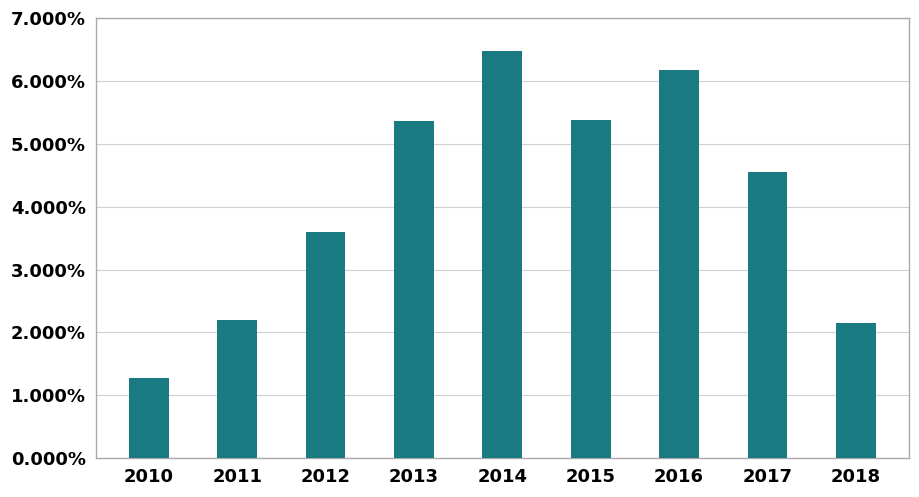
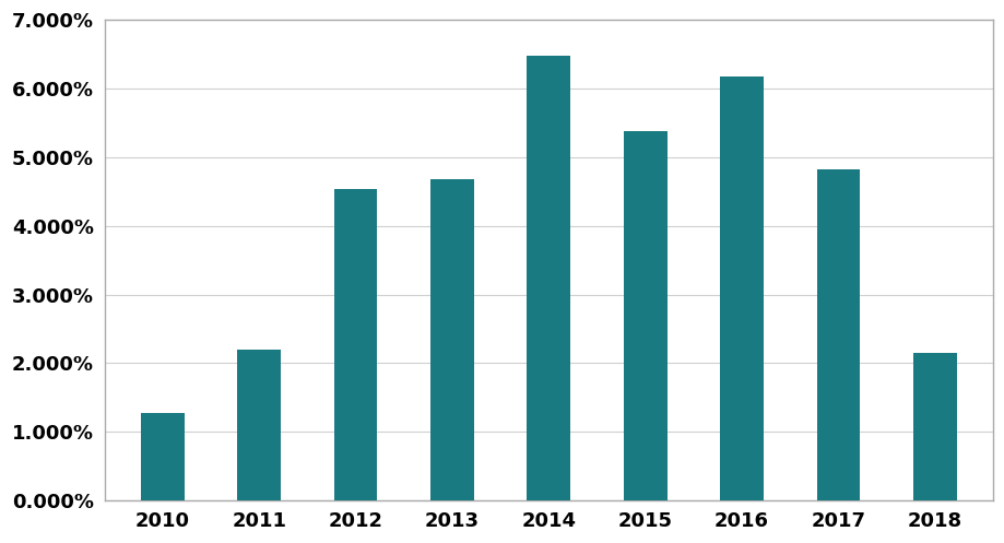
2012: 3.60% -> 4.53%
2013: 5.36% -> 4.68%
2017: 4.56% -> 4.82%
